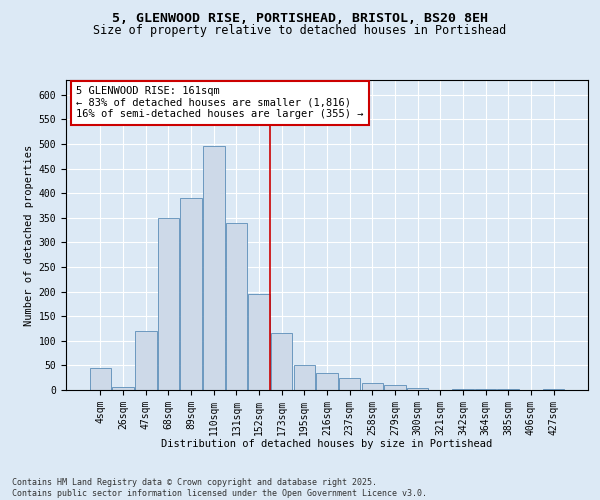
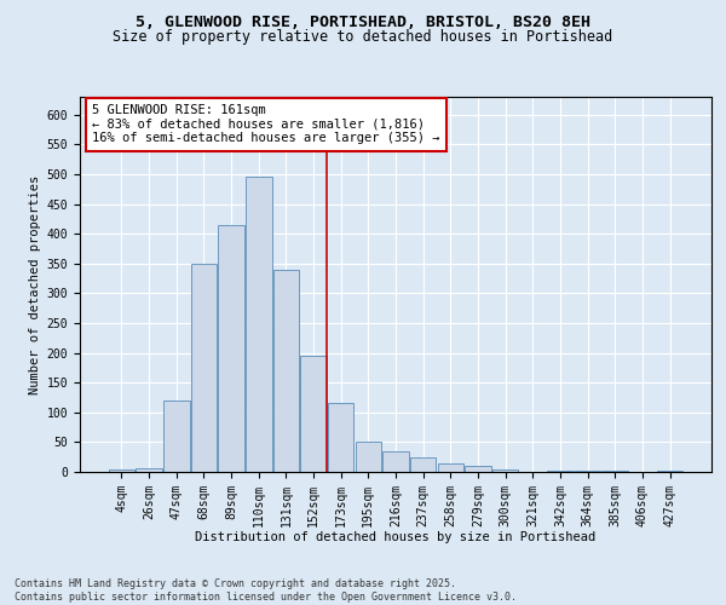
4sqm: 45 -> 4
89sqm: 390 -> 415
